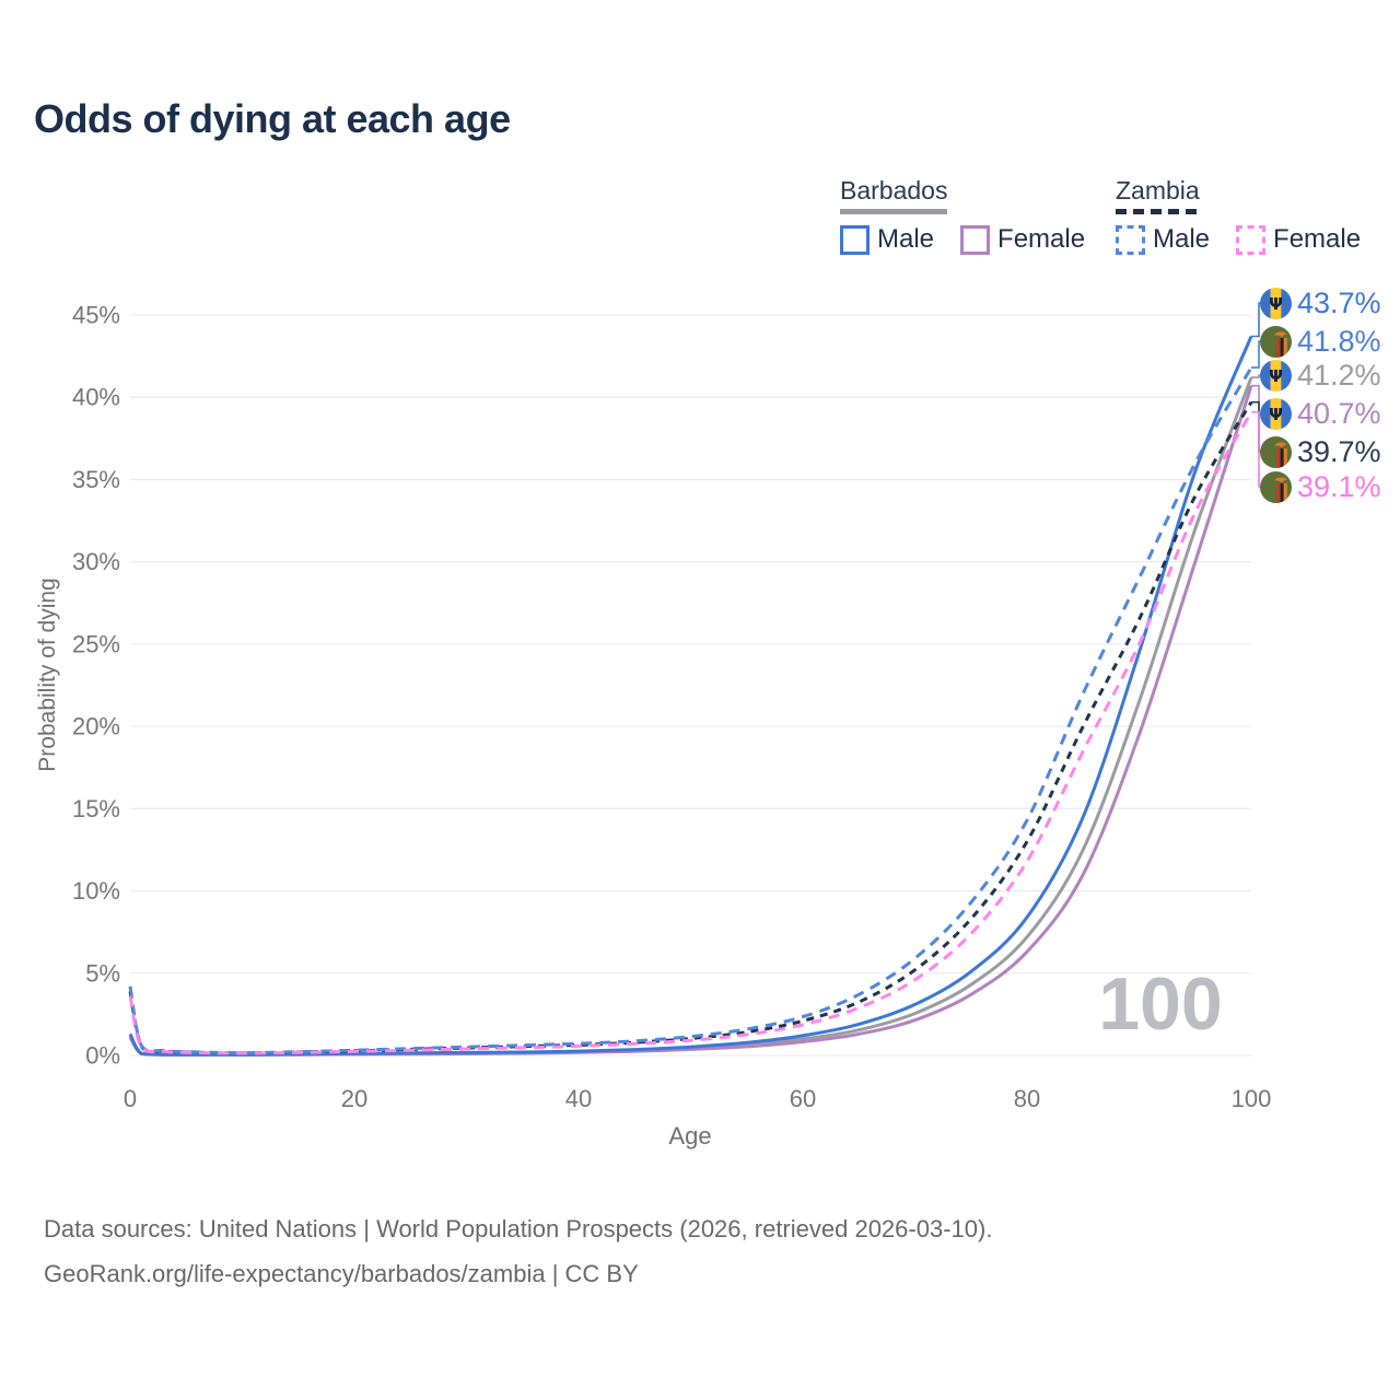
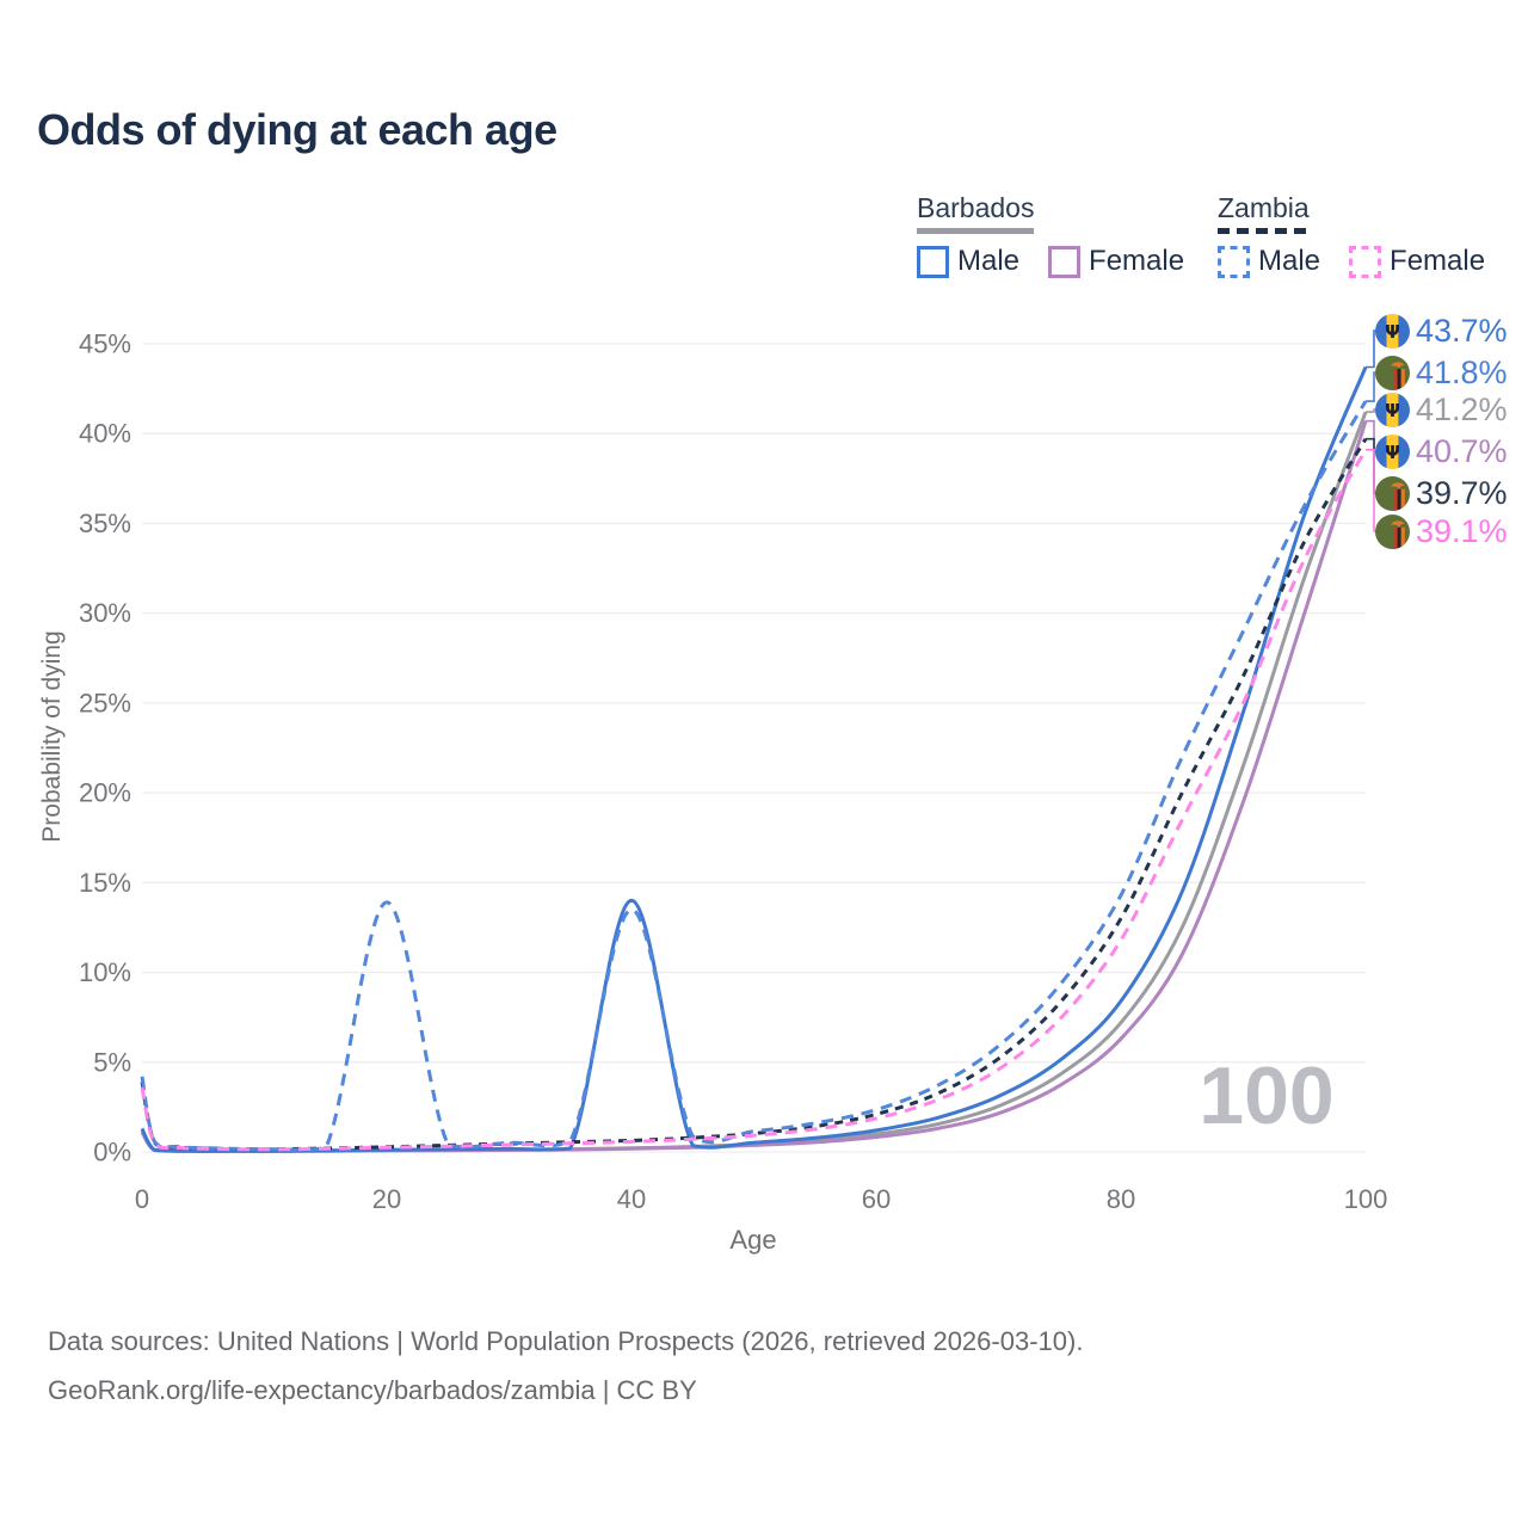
Zambia Male/20: 0.3% -> 13.9%
Barbados Male/40: 0.3% -> 14.0%
Zambia Male/40: 0.7% -> 13.5%
